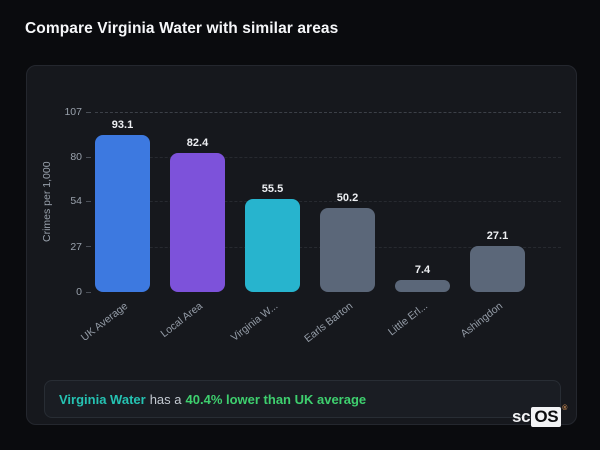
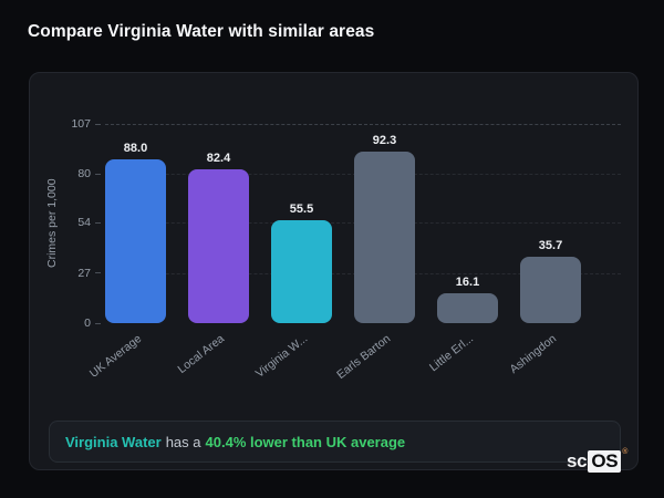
UK Average: 93.1 -> 88.0
Earls Barton: 50.2 -> 92.3
Little Erl...: 7.4 -> 16.1
Ashingdon: 27.1 -> 35.7
